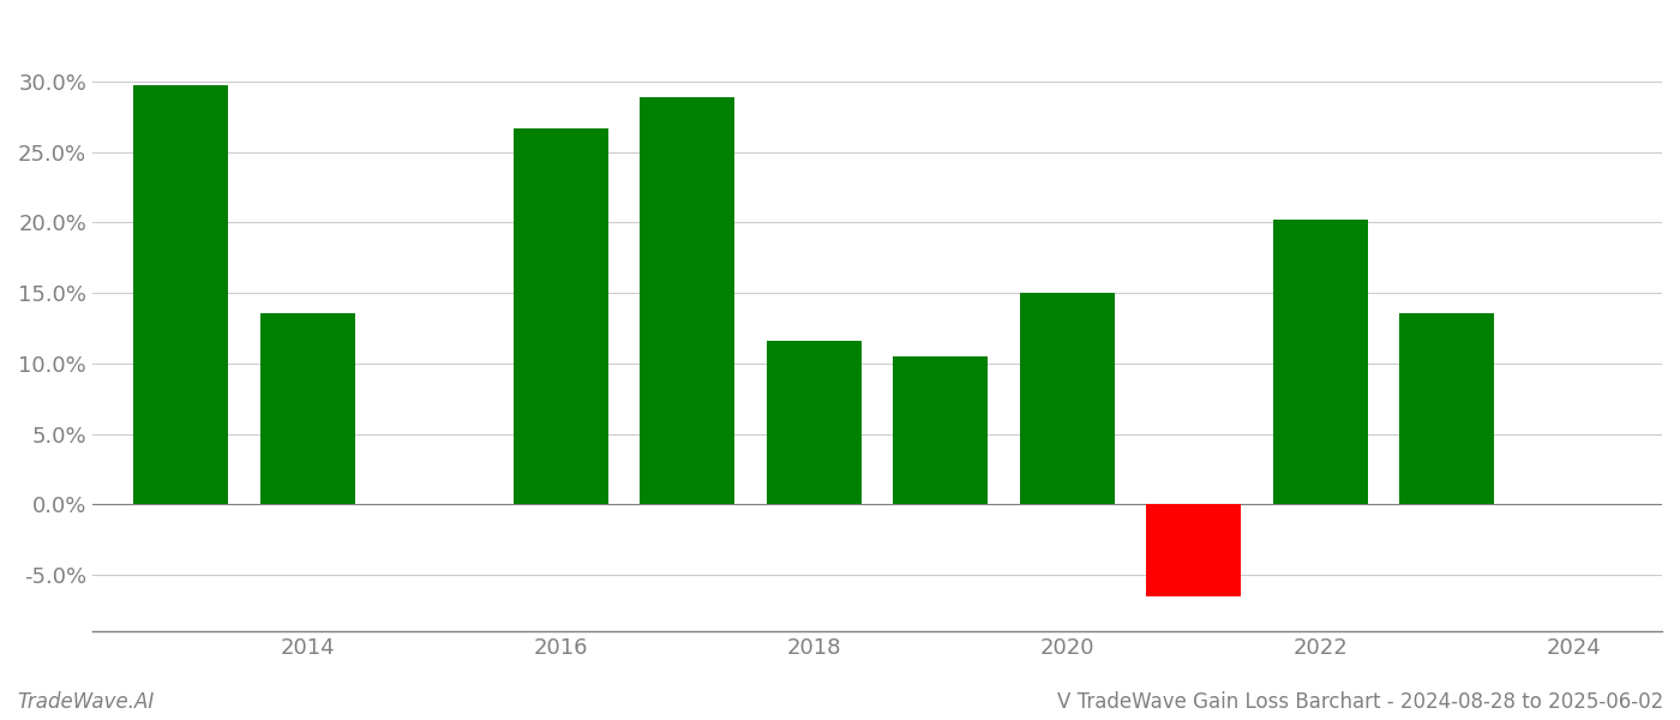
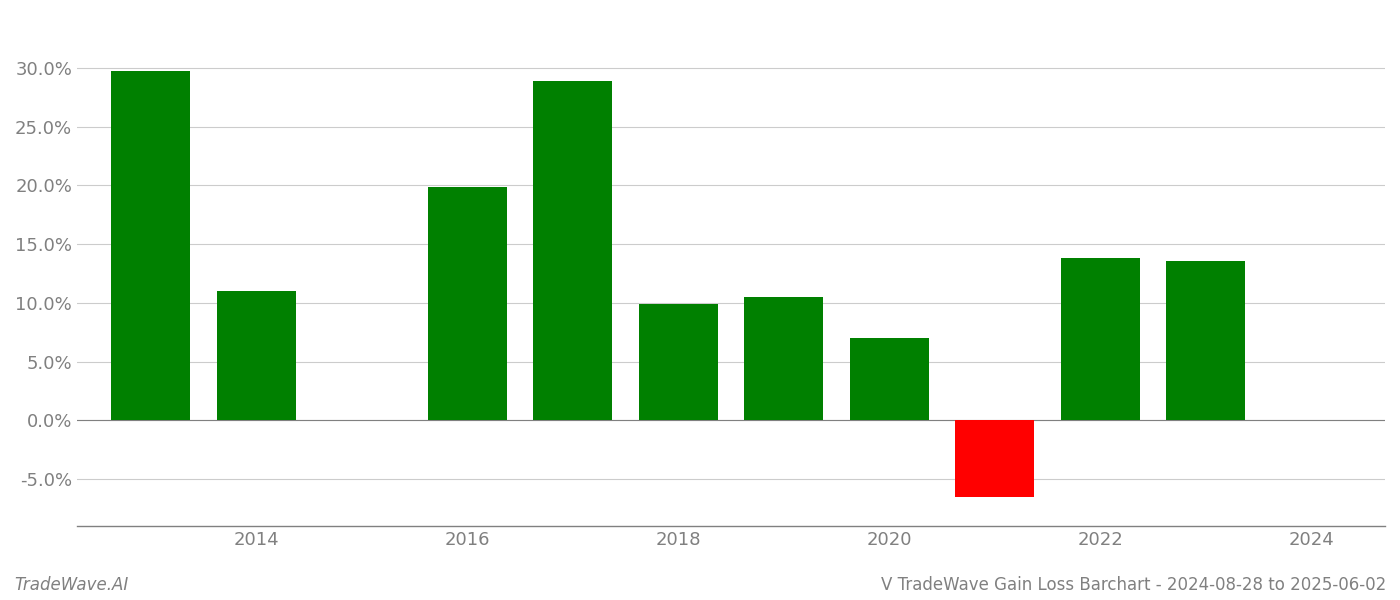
2014: 13.6% -> 11.0%
2016: 26.7% -> 19.9%
2018: 11.6% -> 9.9%
2020: 15.0% -> 7.0%
2022: 20.2% -> 13.8%
